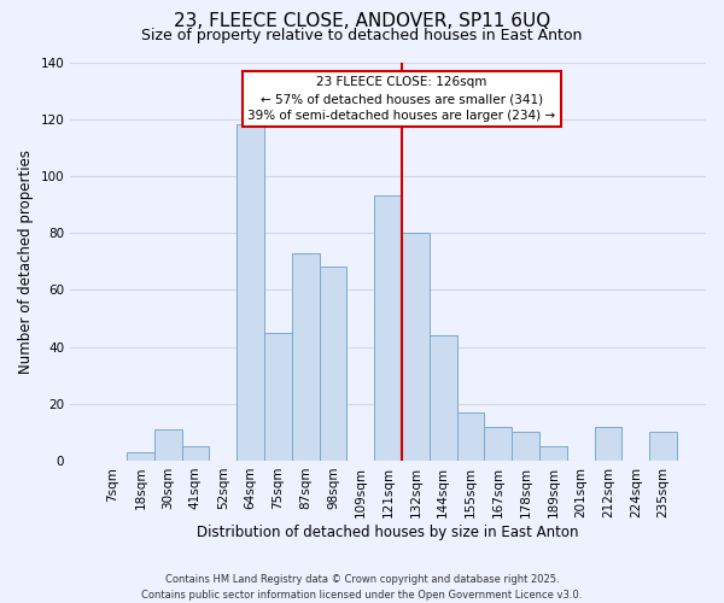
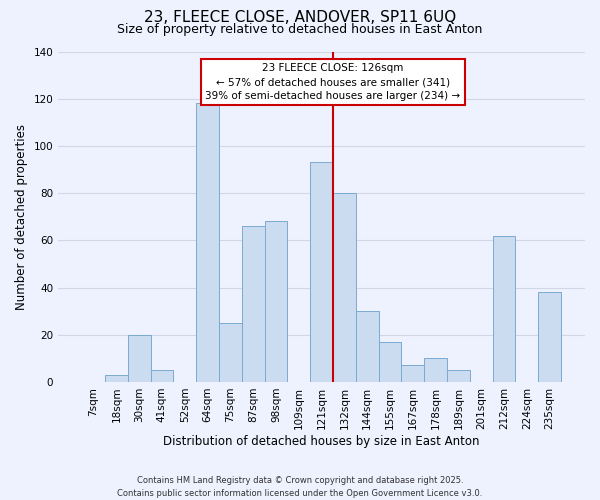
30sqm: 11 -> 20
75sqm: 45 -> 25
87sqm: 73 -> 66
144sqm: 44 -> 30
167sqm: 12 -> 7
212sqm: 12 -> 62
235sqm: 10 -> 38
